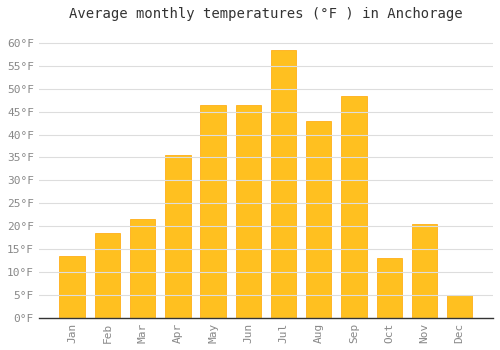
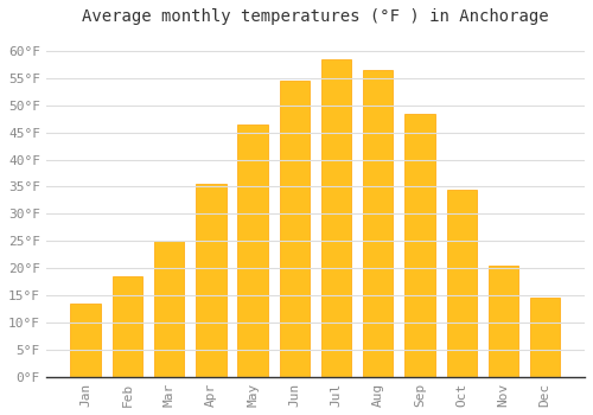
Mar: 21.5°F -> 25.0°F
Jun: 46.5°F -> 54.5°F
Aug: 43.0°F -> 56.5°F
Oct: 13.0°F -> 34.5°F
Dec: 5.0°F -> 14.5°F
